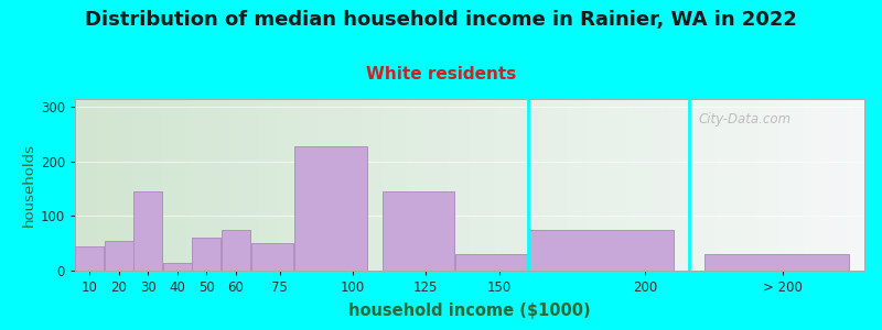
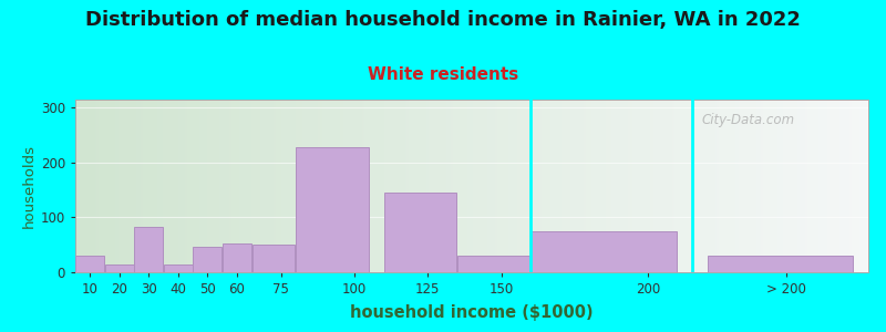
10: 45 -> 30
20: 55 -> 14
30: 145 -> 82
50: 60 -> 47
60: 75 -> 52
